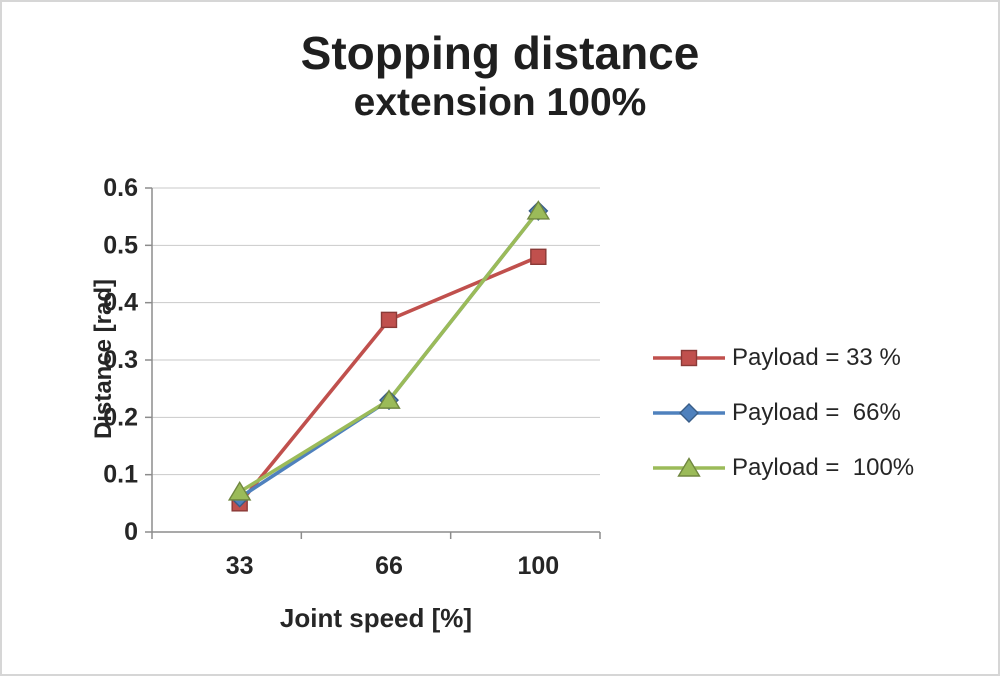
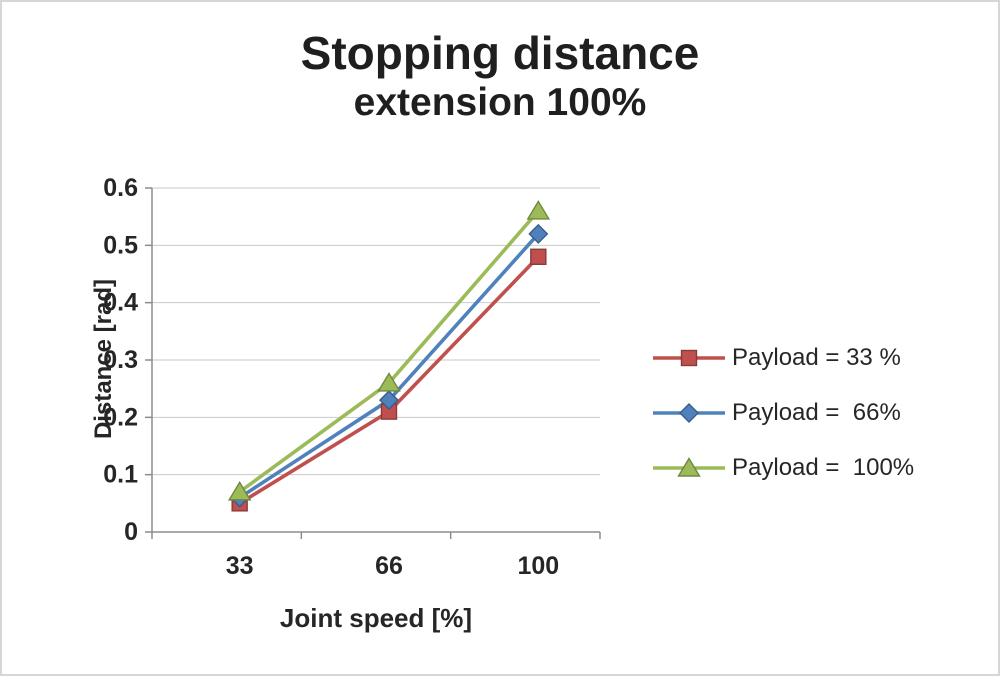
Payload = 33 %/66: 0.37 -> 0.21
Payload = 100%/66: 0.23 -> 0.26
Payload = 66%/100: 0.56 -> 0.52
